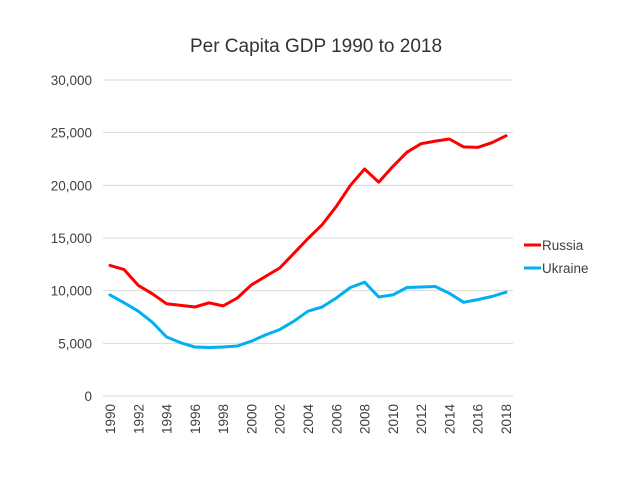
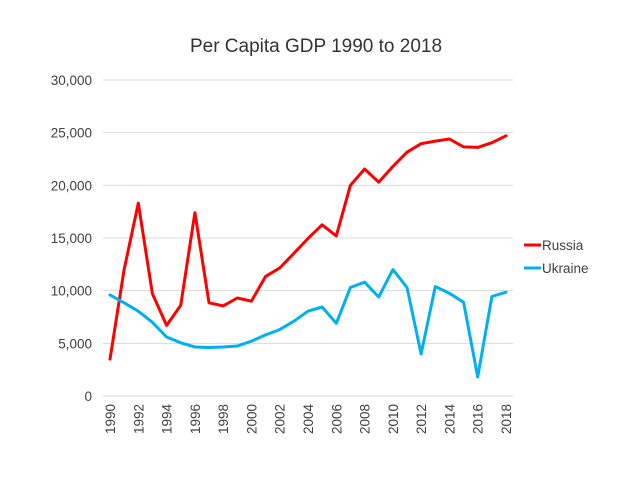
Russia/1990: 12400 -> 3500
Russia/1992: 10500 -> 18300
Russia/1994: 8800 -> 6700
Russia/1996: 8400 -> 17400
Russia/2000: 10600 -> 9000
Russia/2006: 18000 -> 15200
Ukraine/2006: 9300 -> 6900
Ukraine/2010: 9600 -> 12000
Ukraine/2012: 10400 -> 4000
Ukraine/2016: 9200 -> 1800
